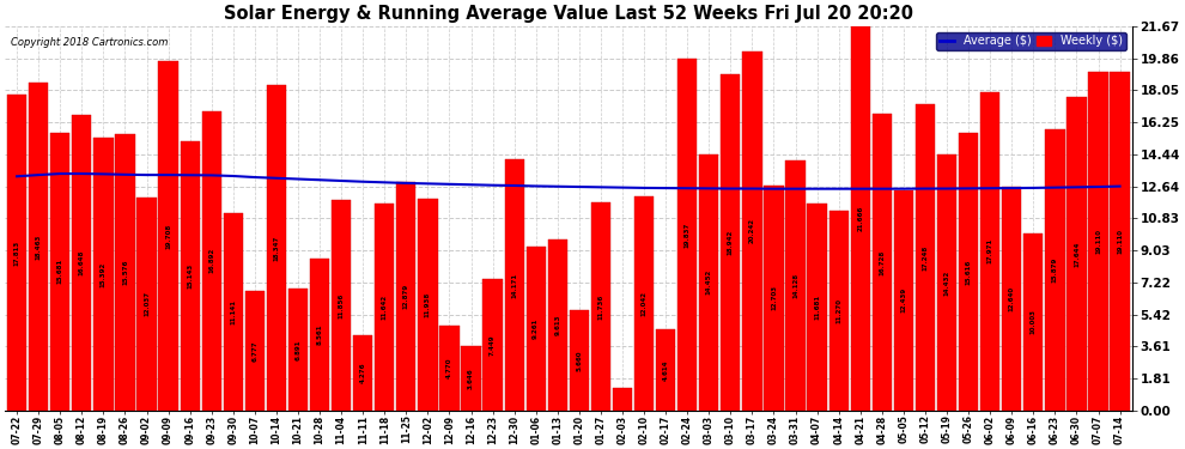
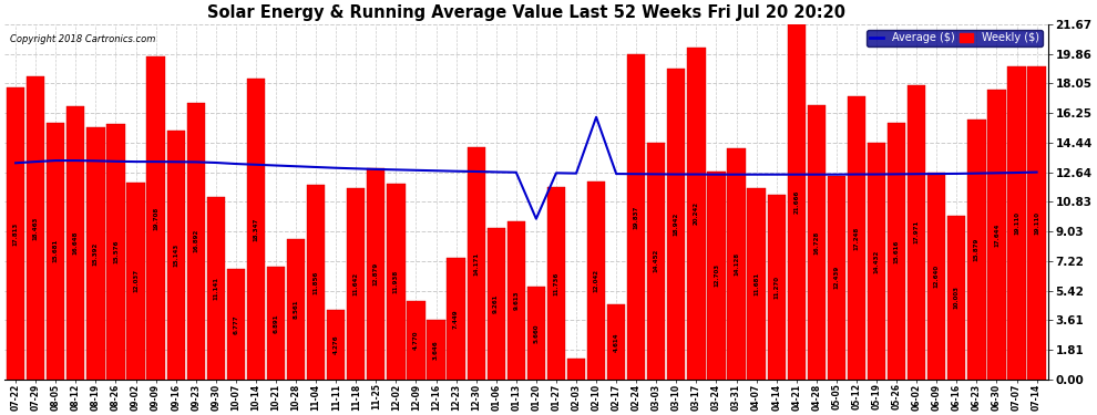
Average ($)/01-20: 12.6 -> 9.8
Average ($)/02-10: 12.6 -> 16.0
